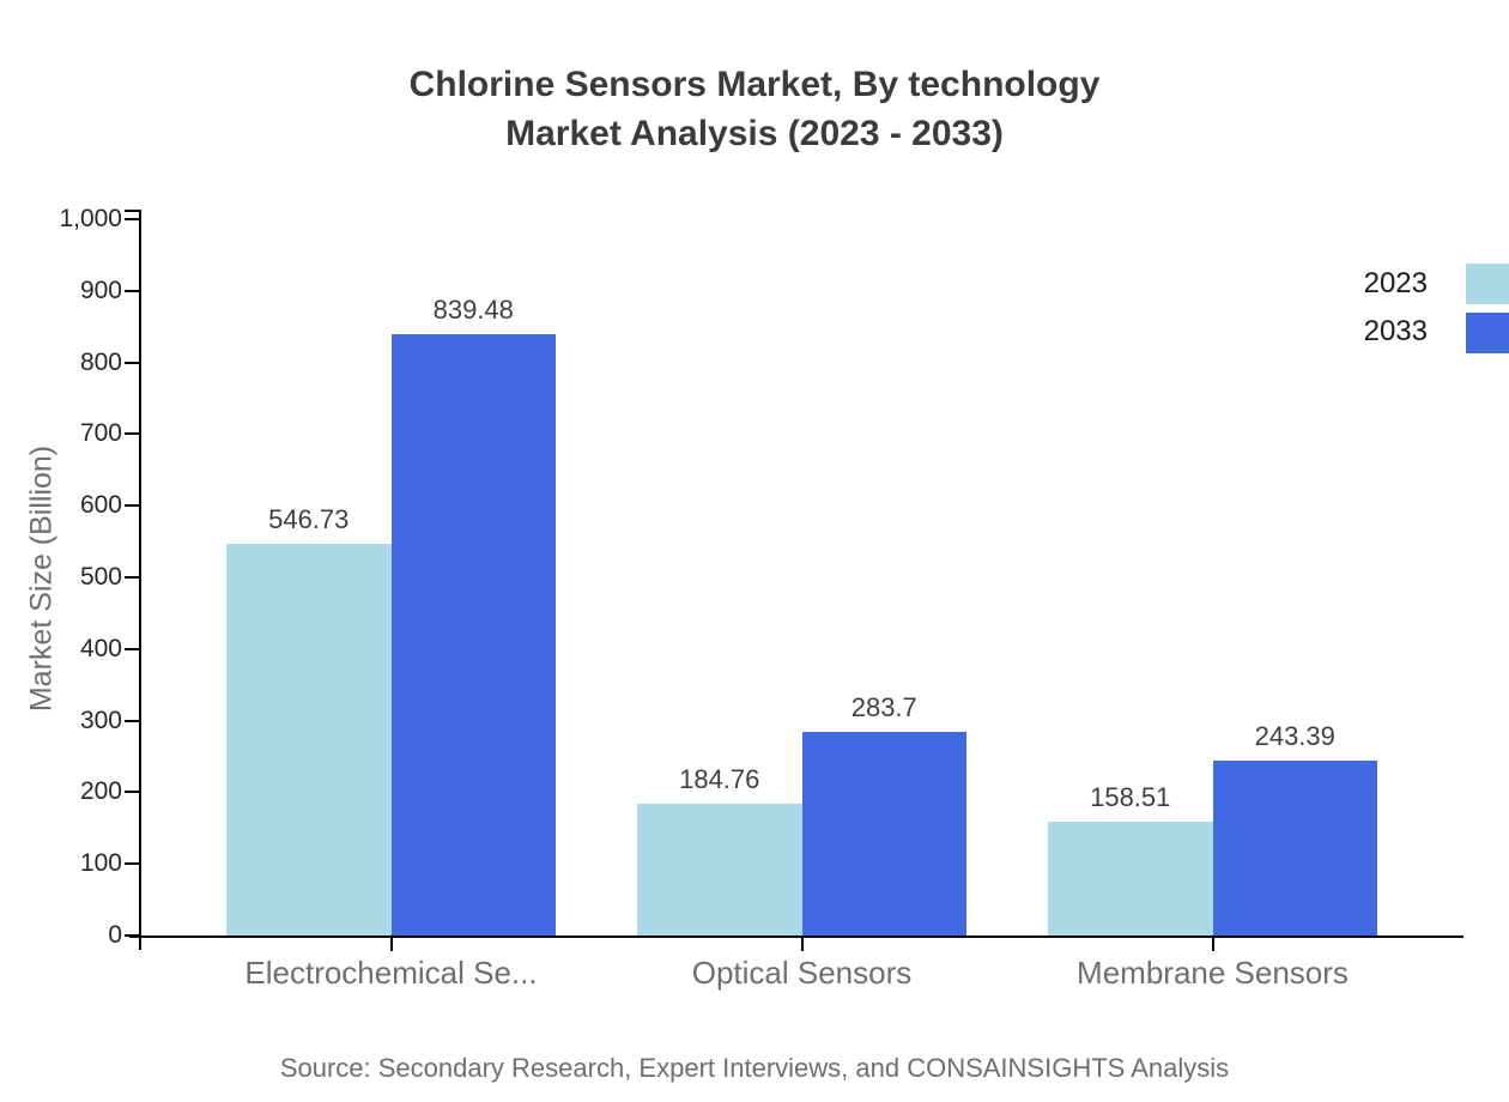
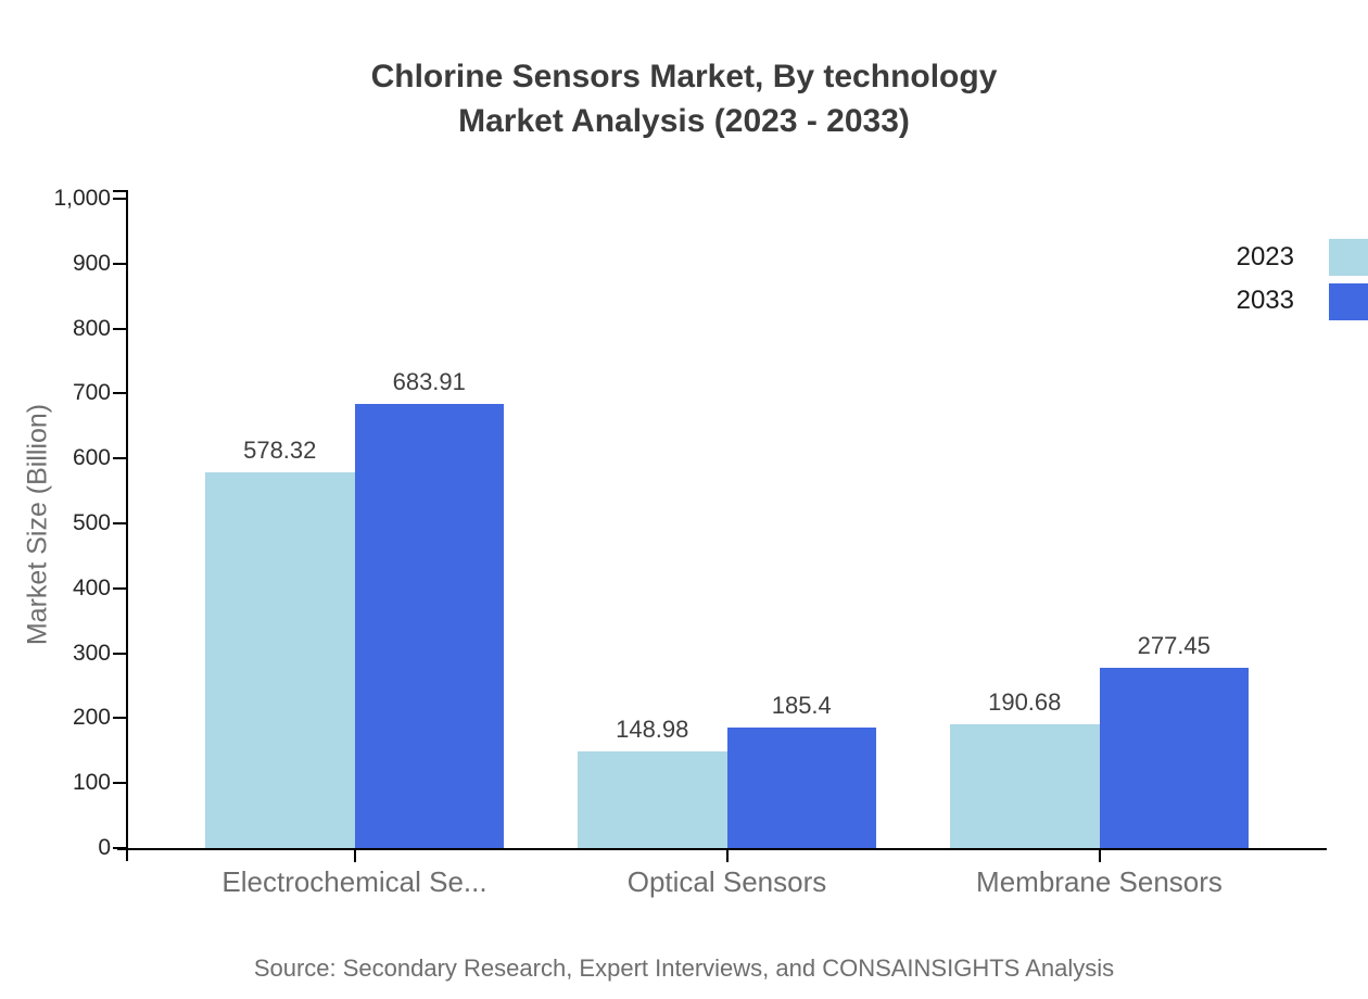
2023/Electrochemical Se...: 546.73 -> 578.32
2033/Electrochemical Se...: 839.48 -> 683.91
2023/Optical Sensors: 184.76 -> 148.98
2033/Optical Sensors: 283.7 -> 185.4
2023/Membrane Sensors: 158.51 -> 190.68
2033/Membrane Sensors: 243.39 -> 277.45
